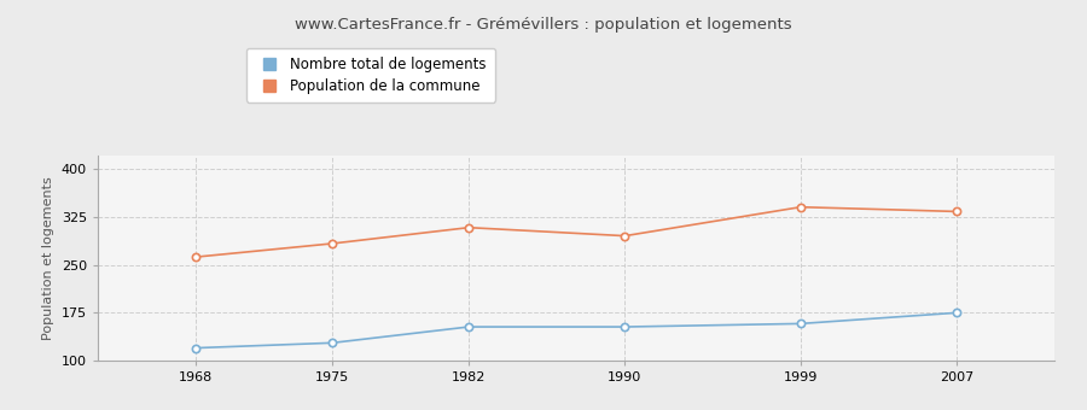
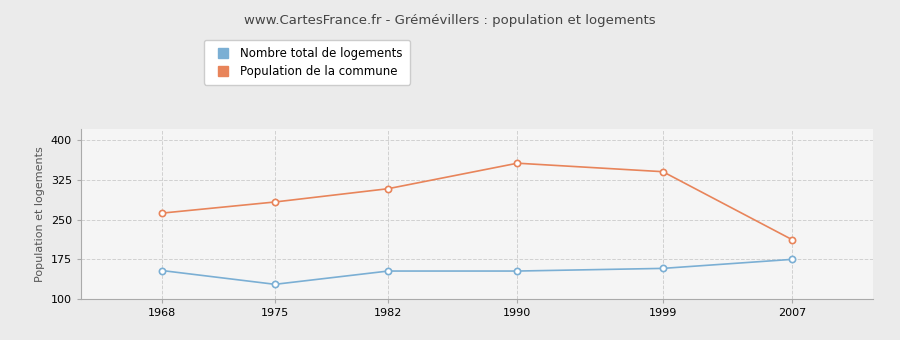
Nombre total de logements/1968: 120 -> 154
Population de la commune/1990: 295 -> 356
Population de la commune/2007: 333 -> 212
